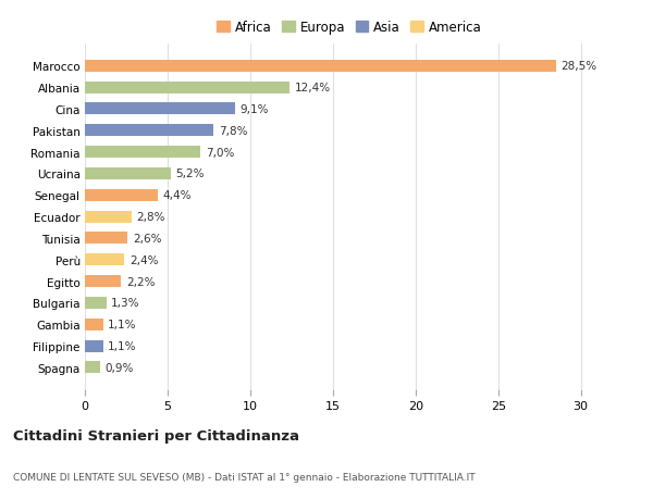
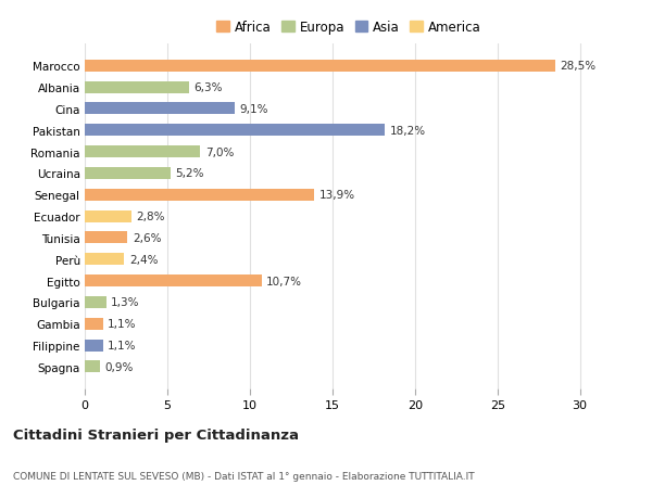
Albania: 12,4% -> 6,3%
Pakistan: 7,8% -> 18,2%
Senegal: 4,4% -> 13,9%
Egitto: 2,2% -> 10,7%
